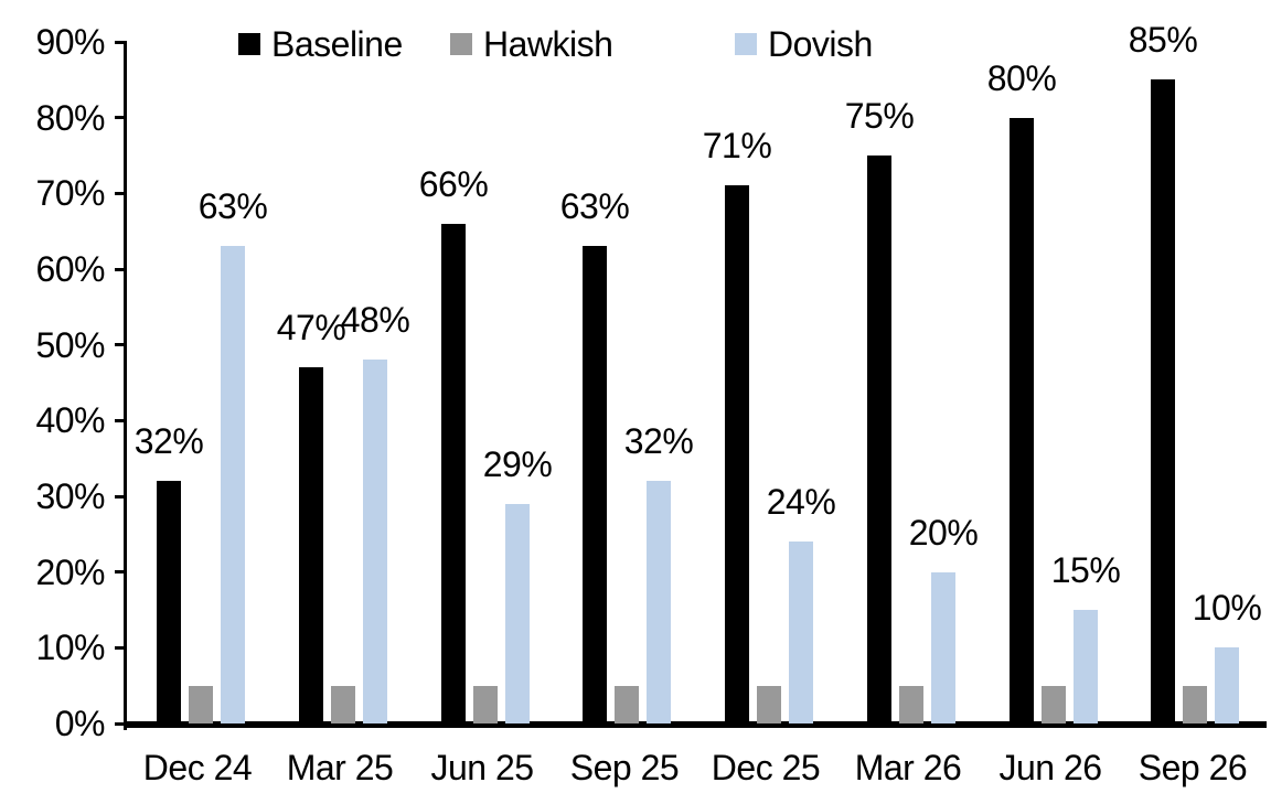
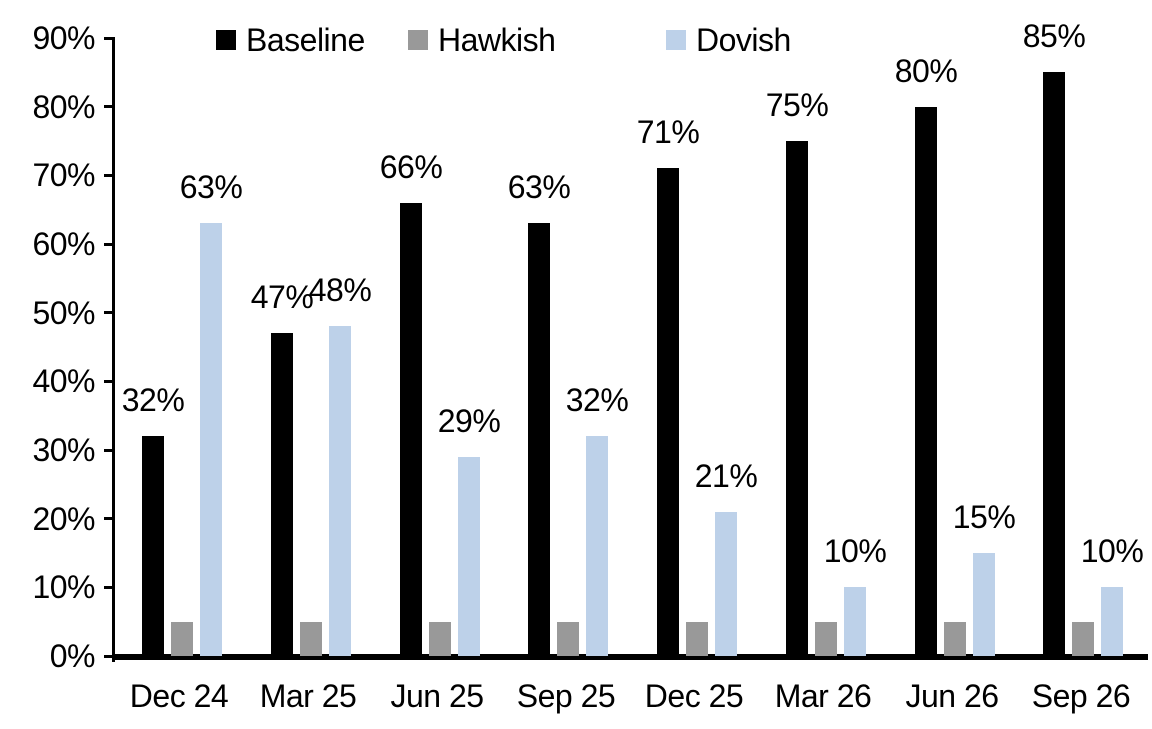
Dovish/Dec 25: 24% -> 21%
Dovish/Mar 26: 20% -> 10%
